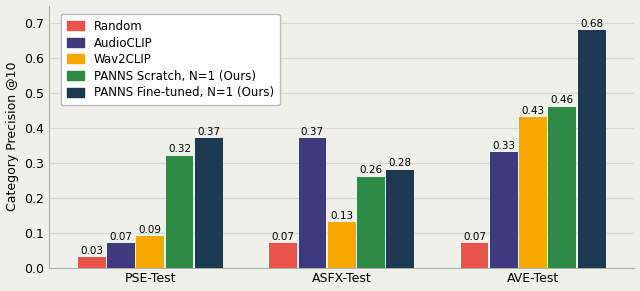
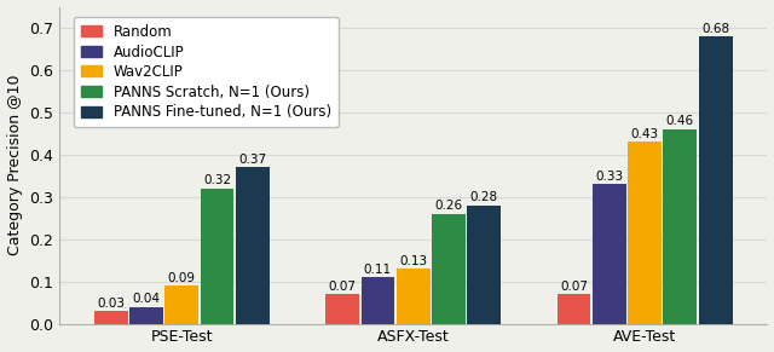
AudioCLIP/PSE-Test: 0.07 -> 0.04
AudioCLIP/ASFX-Test: 0.37 -> 0.11
